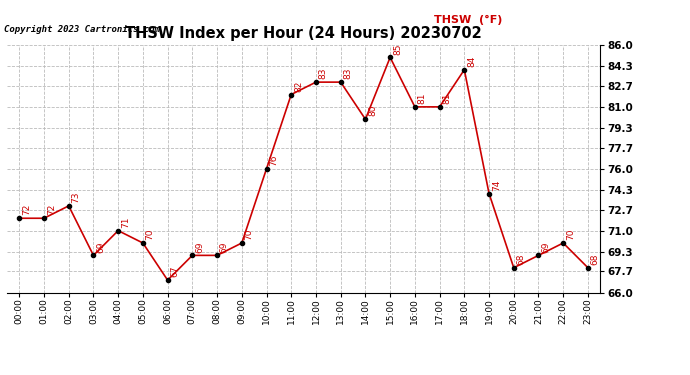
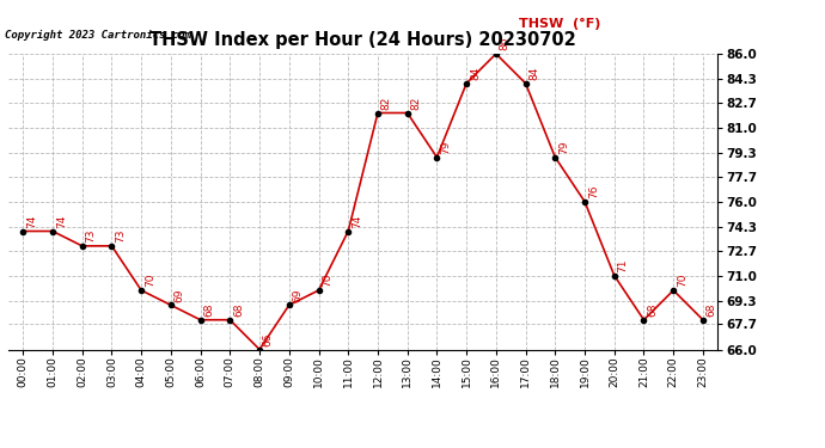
00:00: 72 -> 74
01:00: 72 -> 74
03:00: 69 -> 73
04:00: 71 -> 70
05:00: 70 -> 69
06:00: 67 -> 68
07:00: 69 -> 68
08:00: 69 -> 66
09:00: 70 -> 69
10:00: 76 -> 70
11:00: 82 -> 74
12:00: 83 -> 82
13:00: 83 -> 82
14:00: 80 -> 79
15:00: 85 -> 84
16:00: 81 -> 86
17:00: 81 -> 84
18:00: 84 -> 79
19:00: 74 -> 76
20:00: 68 -> 71
21:00: 69 -> 68
